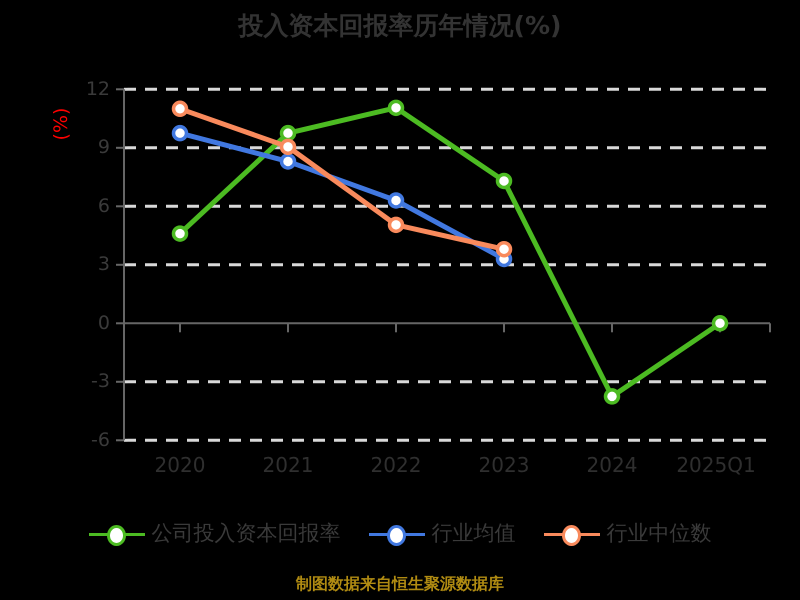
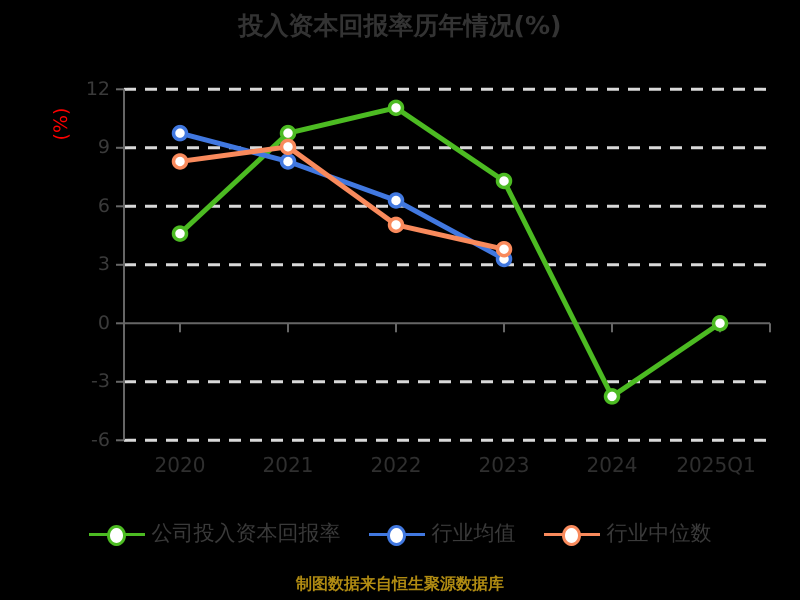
行业中位数/2020: 11.0 -> 8.3
